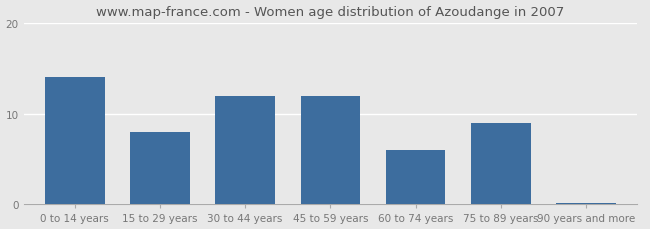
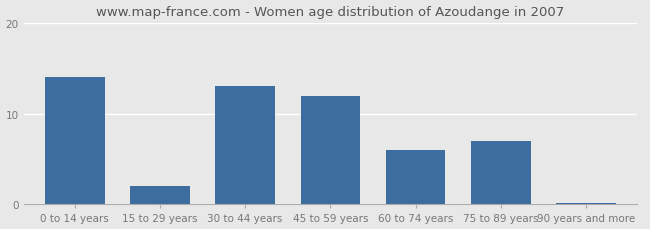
15 to 29 years: 8.0 -> 2.0
30 to 44 years: 12.0 -> 13.0
75 to 89 years: 9.0 -> 7.0
